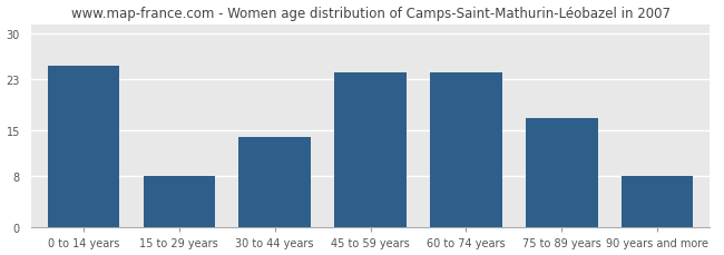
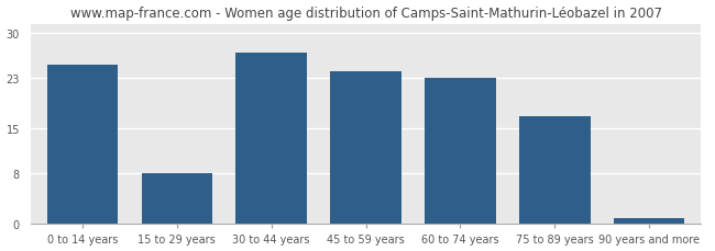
30 to 44 years: 14 -> 27
60 to 74 years: 24 -> 23
90 years and more: 8 -> 1
